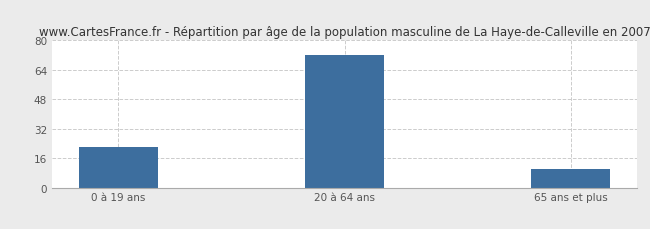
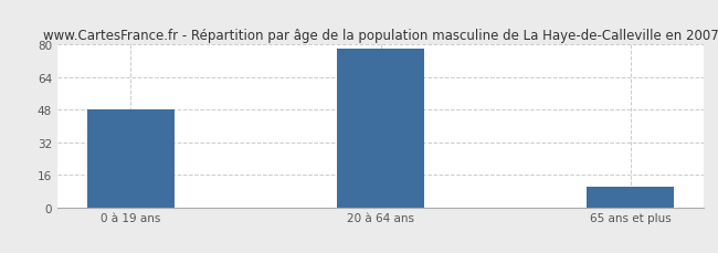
0 à 19 ans: 22 -> 48
20 à 64 ans: 72 -> 78
